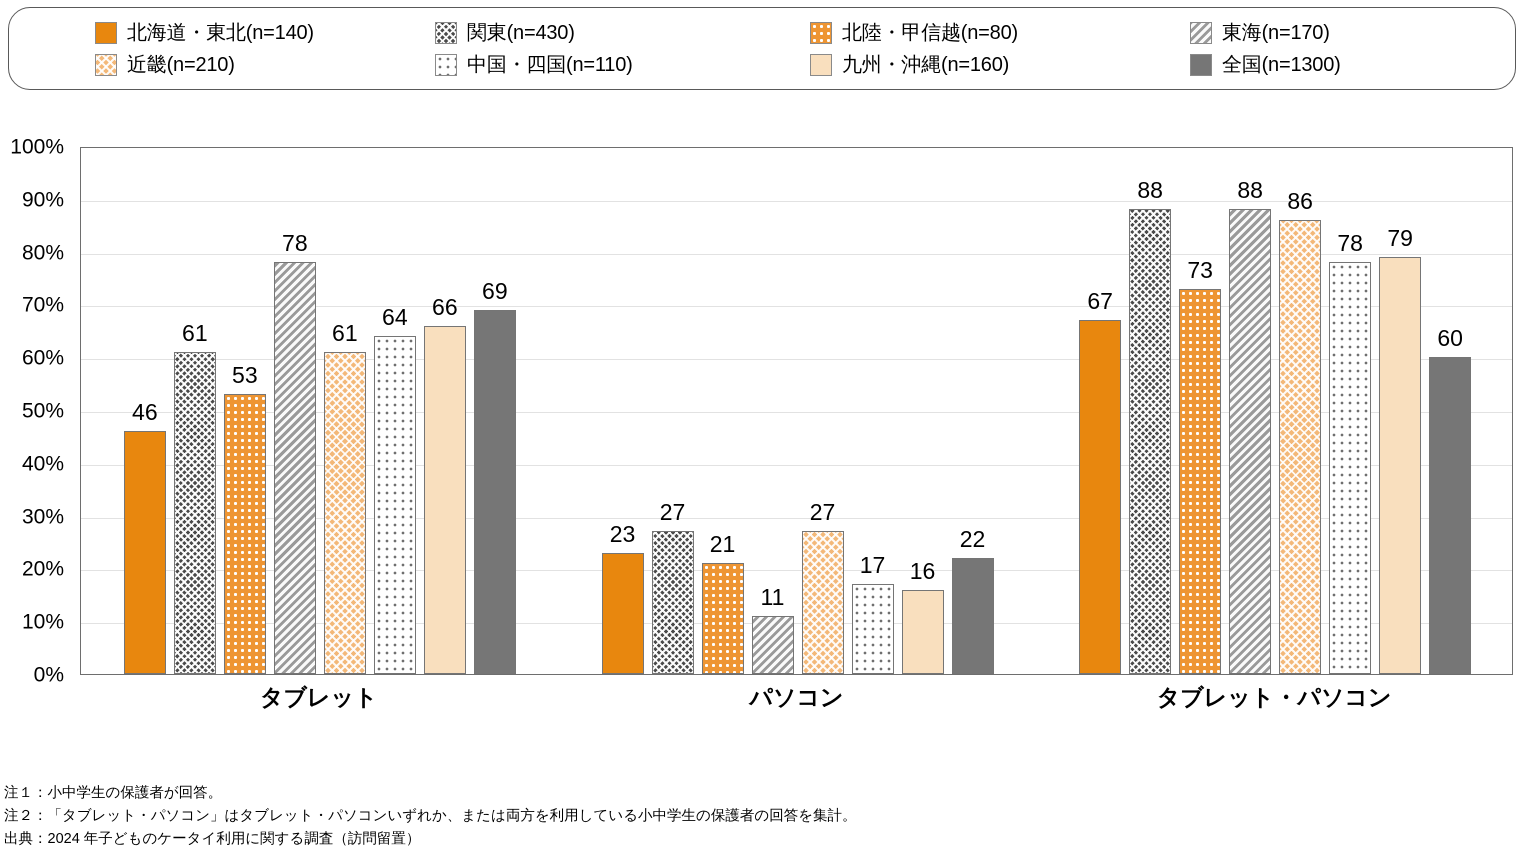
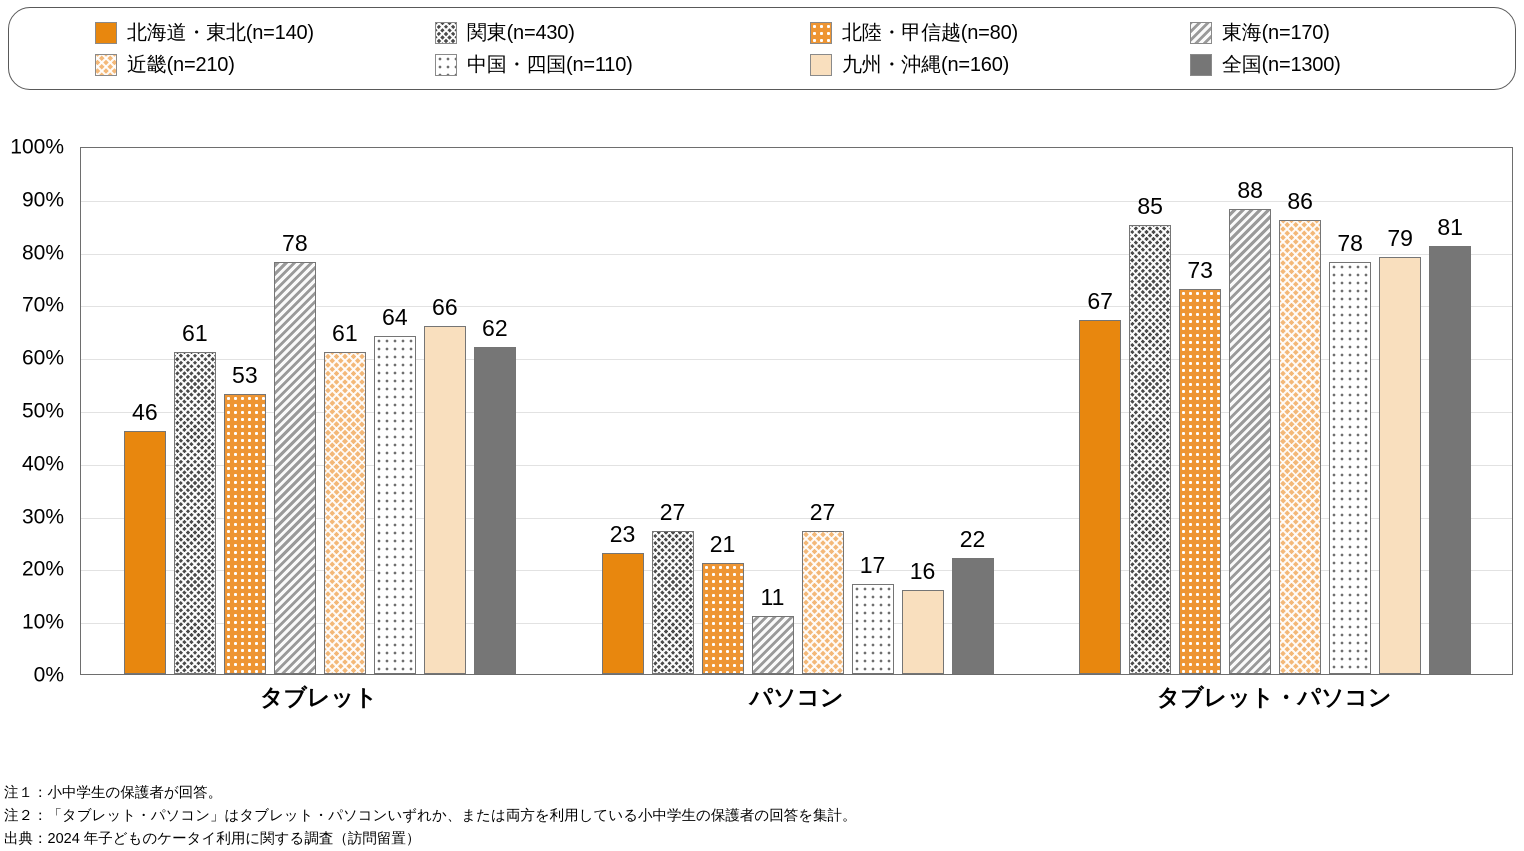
全国(n=1300)/タブレット: 69 -> 62
関東(n=430)/タブレット・パソコン: 88 -> 85
全国(n=1300)/タブレット・パソコン: 60 -> 81
